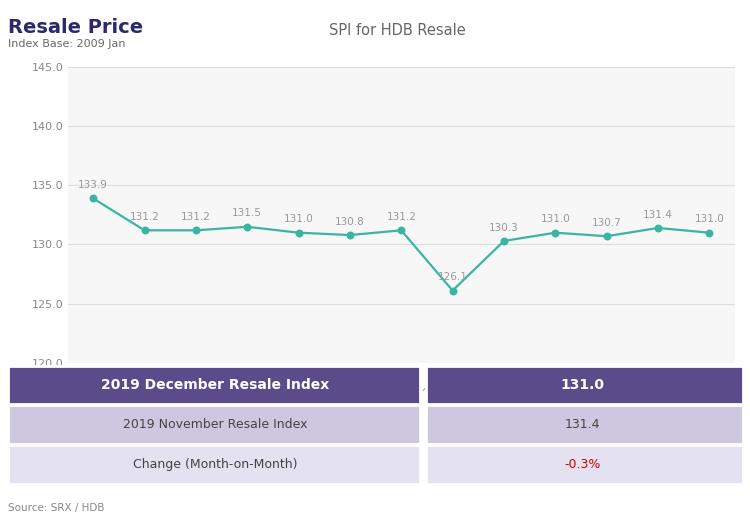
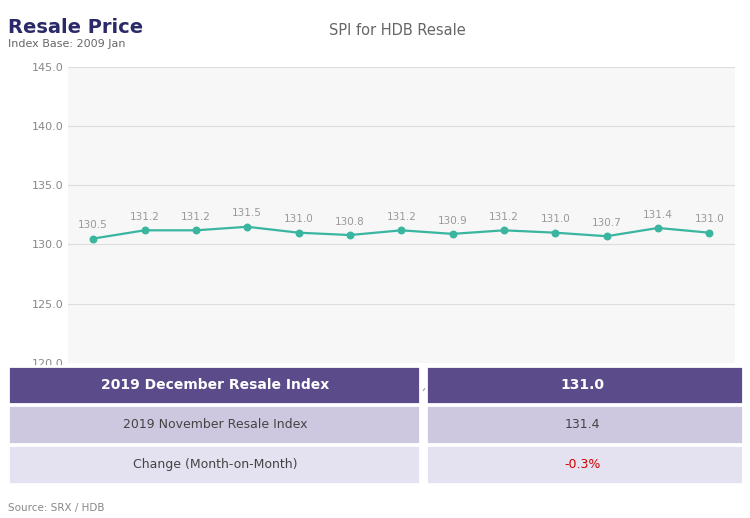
2018/12: 133.9 -> 130.5
2019/7: 126.1 -> 130.9
2019/8: 130.3 -> 131.2
